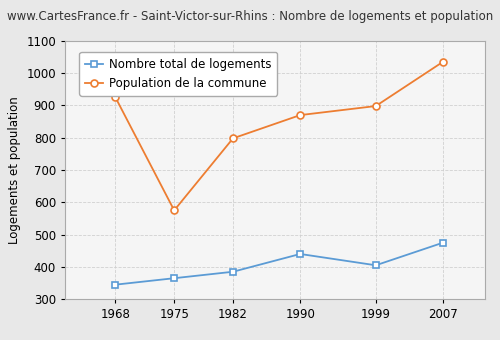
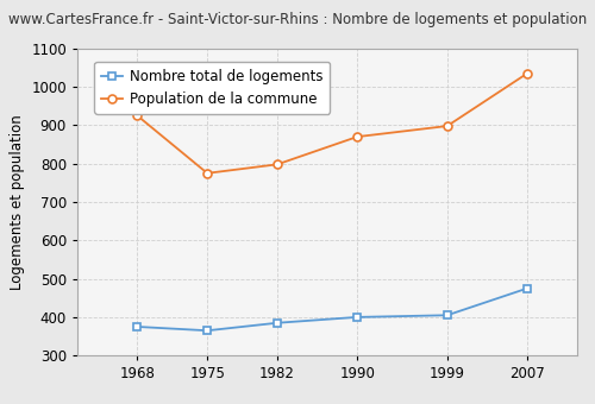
Nombre total de logements/1968: 345 -> 375
Population de la commune/1975: 575 -> 775
Nombre total de logements/1990: 440 -> 400
